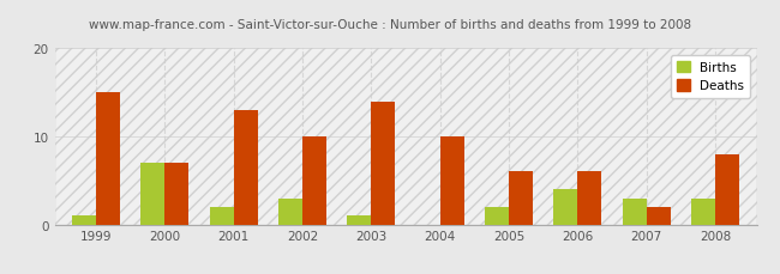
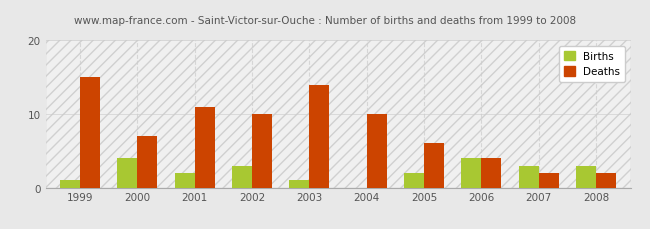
Births/2000: 7 -> 4
Deaths/2001: 13 -> 11
Deaths/2006: 6 -> 4
Deaths/2008: 8 -> 2
